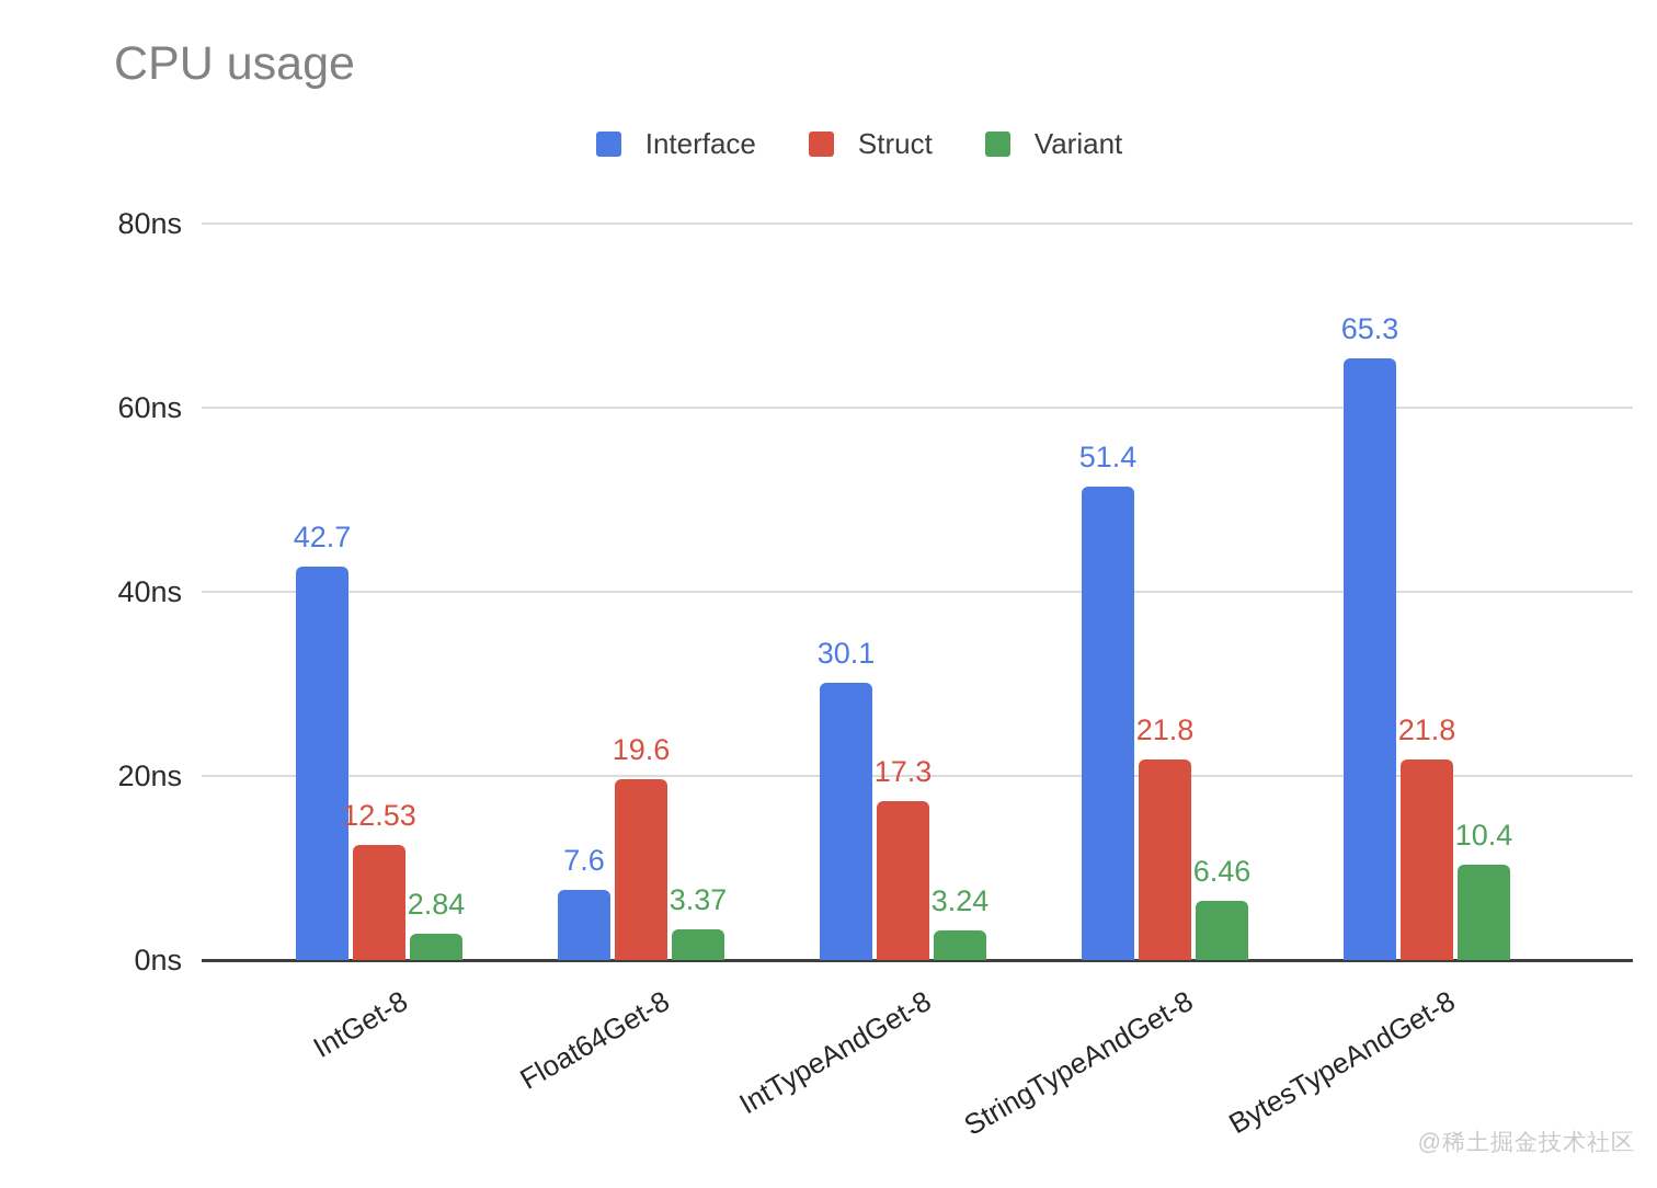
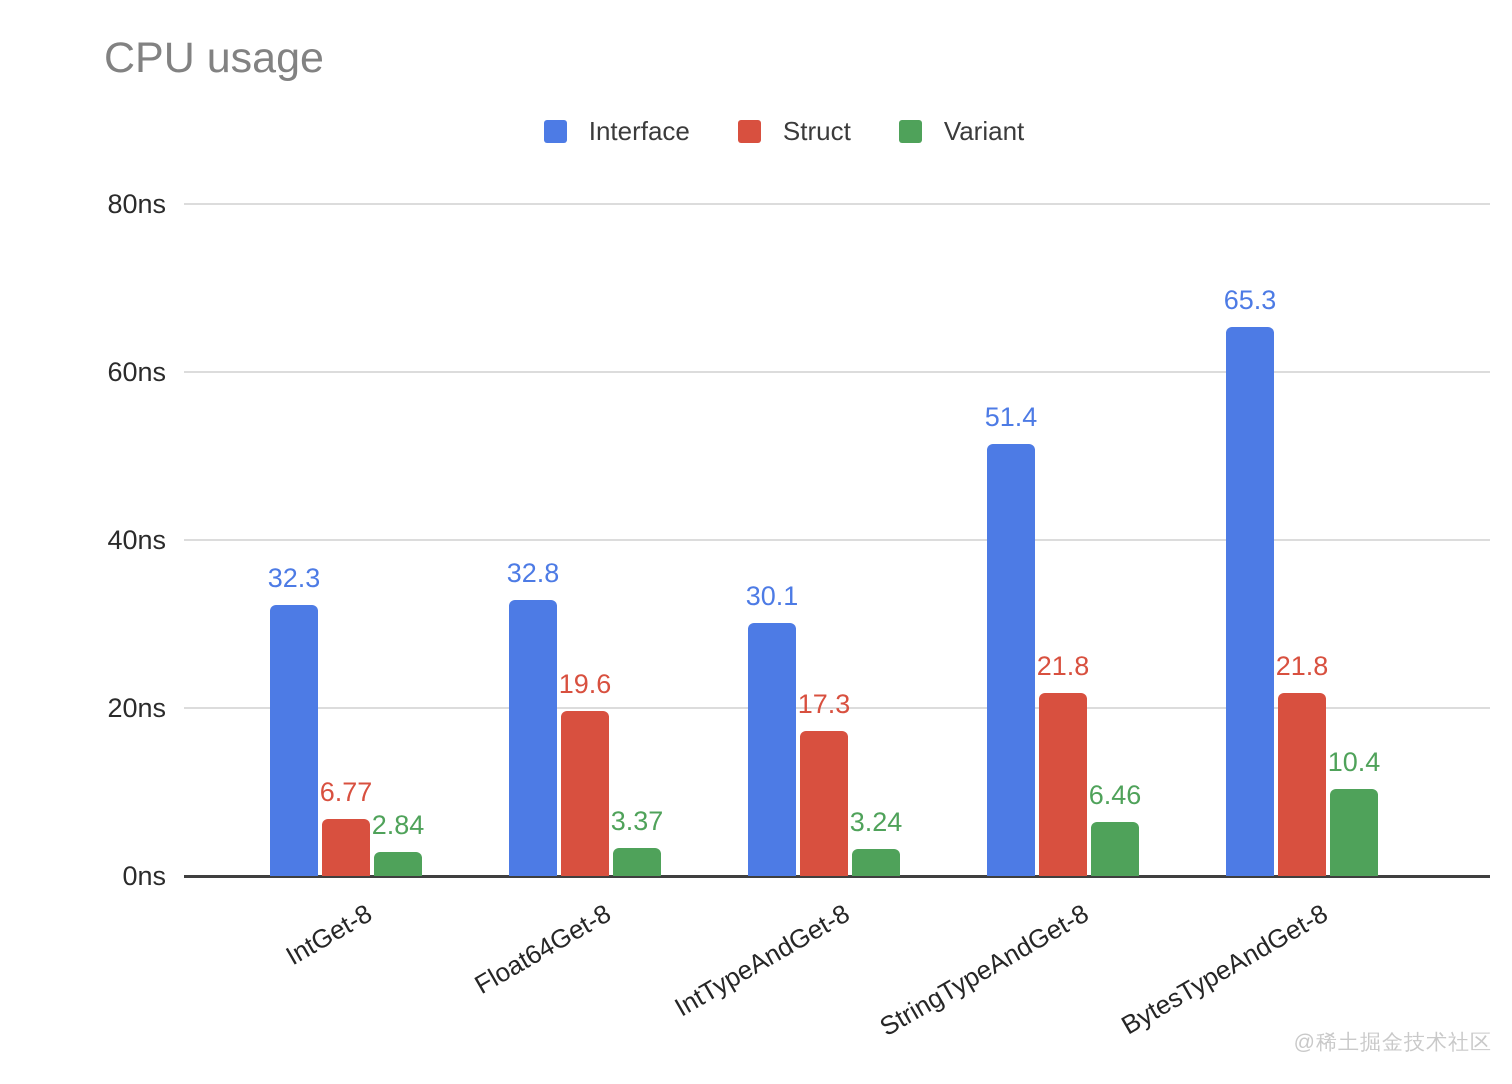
Interface/IntGet-8: 42.7 -> 32.3
Struct/IntGet-8: 12.53 -> 6.77
Interface/Float64Get-8: 7.6 -> 32.8
